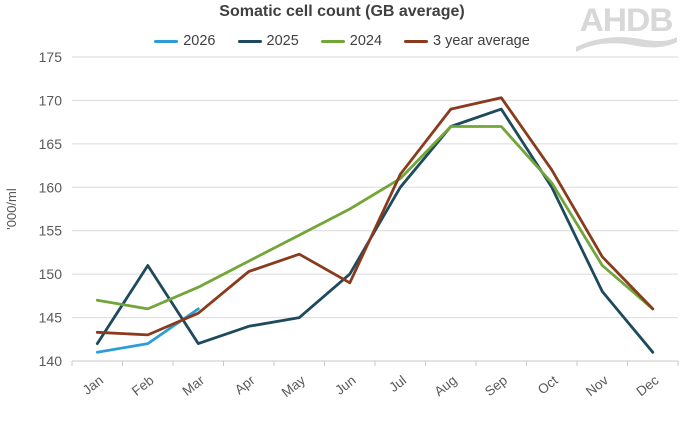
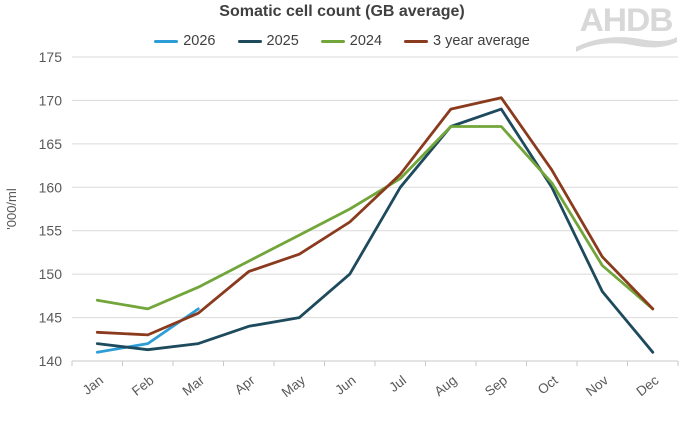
2025/Feb: 151 -> 141
3 year average/Jun: 149 -> 156
